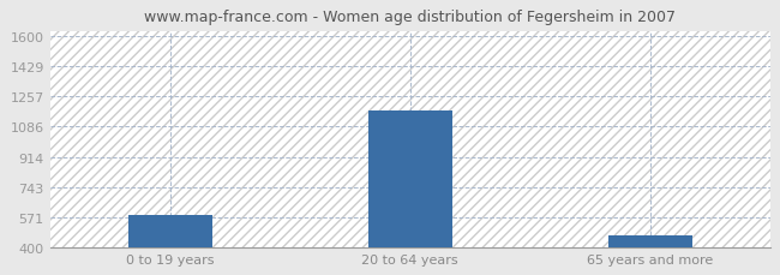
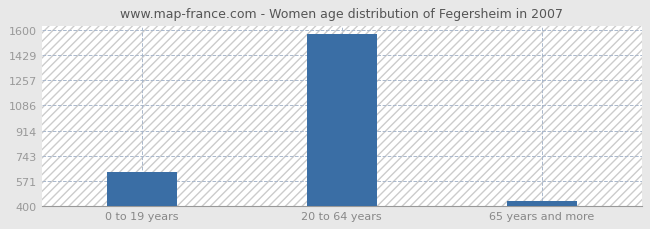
0 to 19 years: 580 -> 630
20 to 64 years: 1180 -> 1570
65 years and more: 470 -> 430
